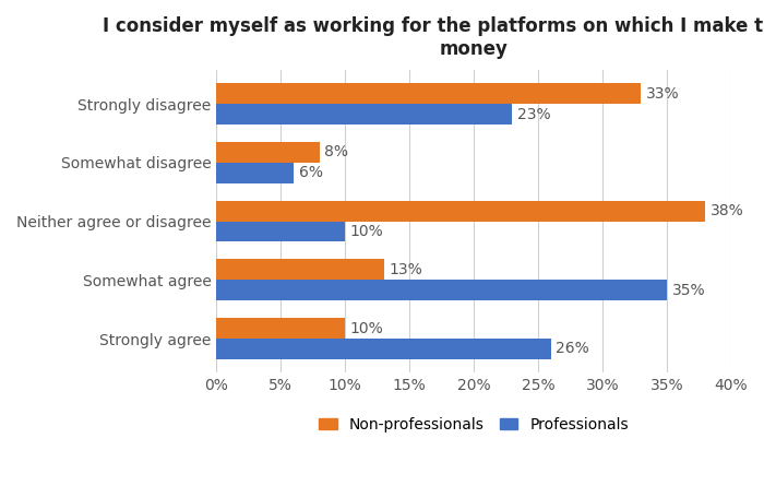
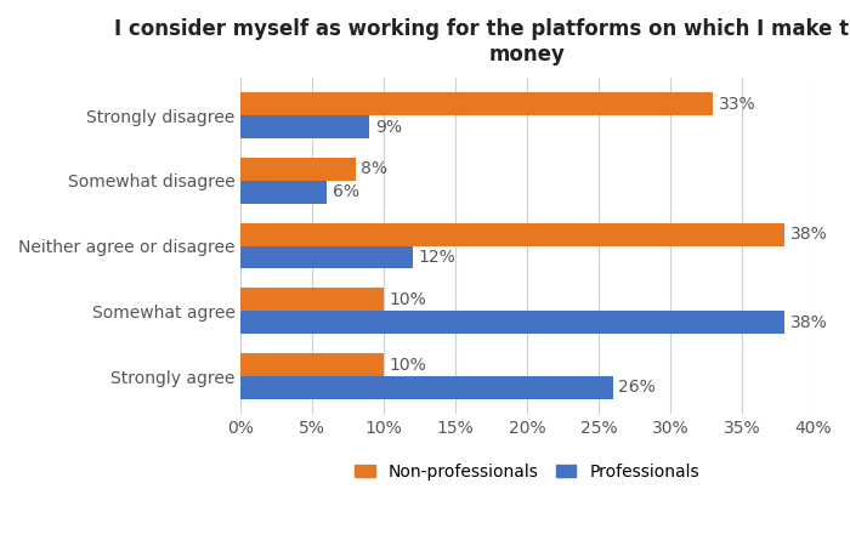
Professionals/Strongly disagree: 23% -> 9%
Professionals/Neither agree or disagree: 10% -> 12%
Non-professionals/Somewhat agree: 13% -> 10%
Professionals/Somewhat agree: 35% -> 38%
